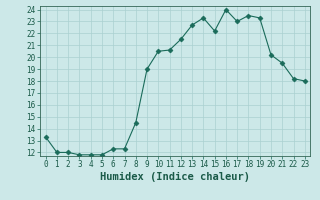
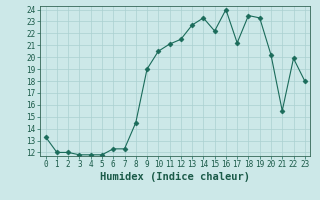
11: 20.6 -> 21.1
17: 23.0 -> 21.2
21: 19.5 -> 15.5
22: 18.2 -> 19.9
